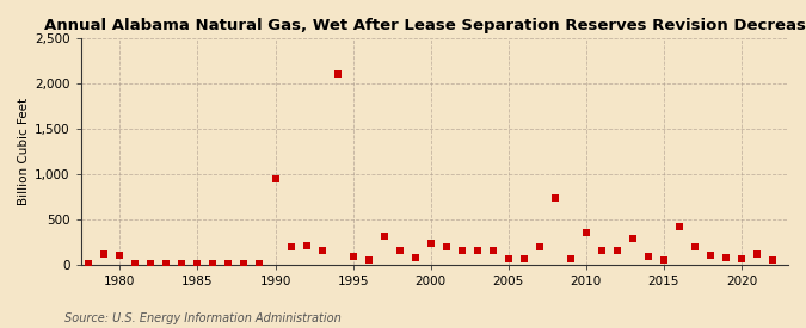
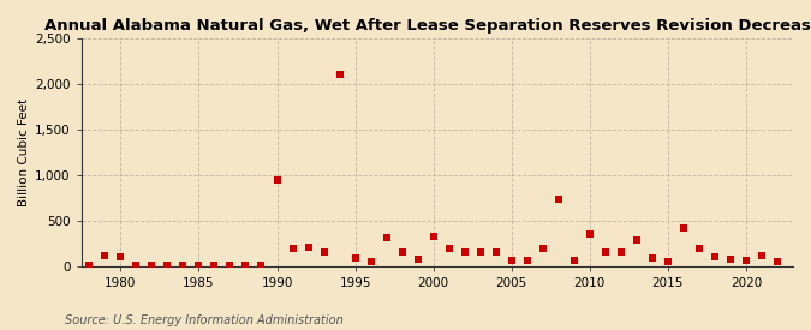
2000: 230 -> 320
